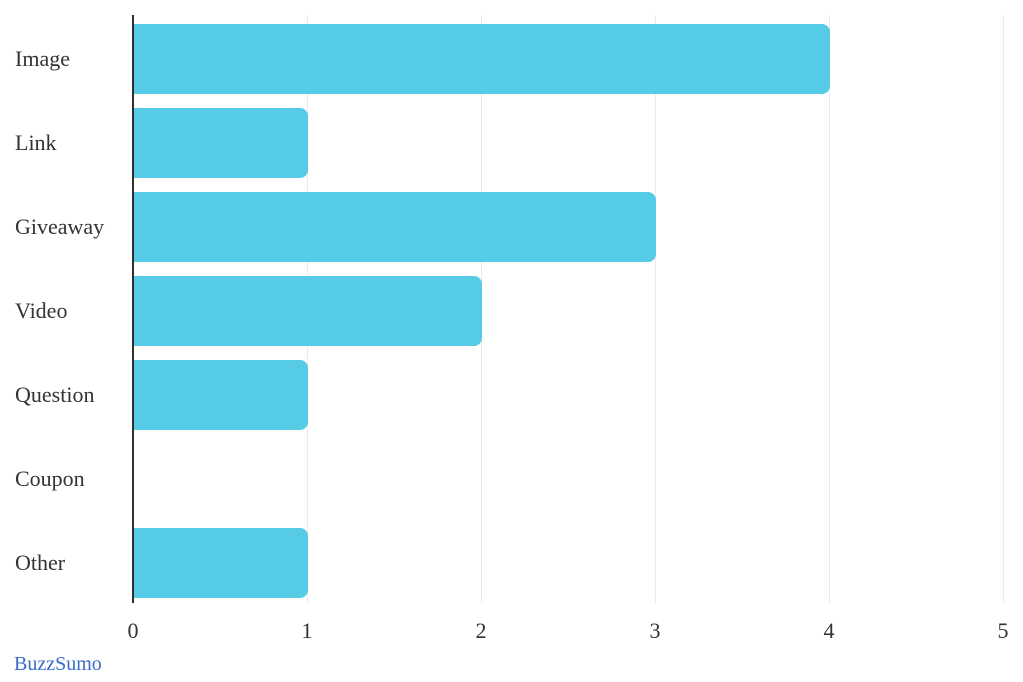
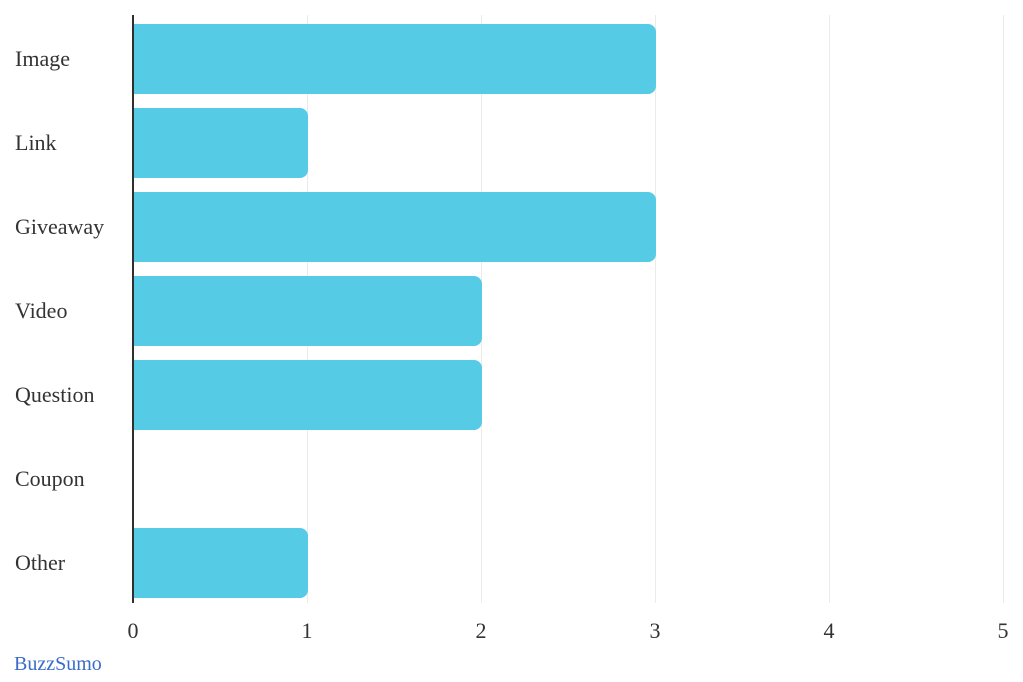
Image: 4 -> 3
Question: 1 -> 2
